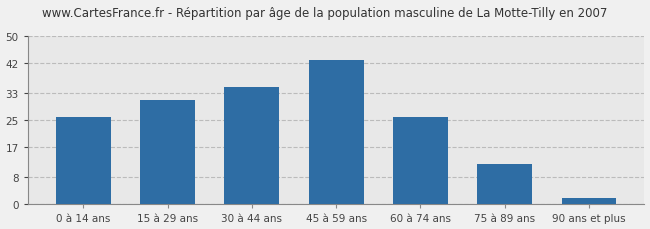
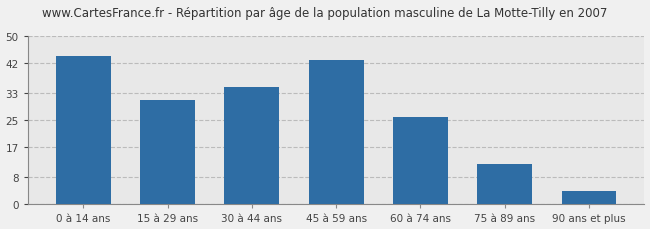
0 à 14 ans: 26 -> 44
90 ans et plus: 2 -> 4
